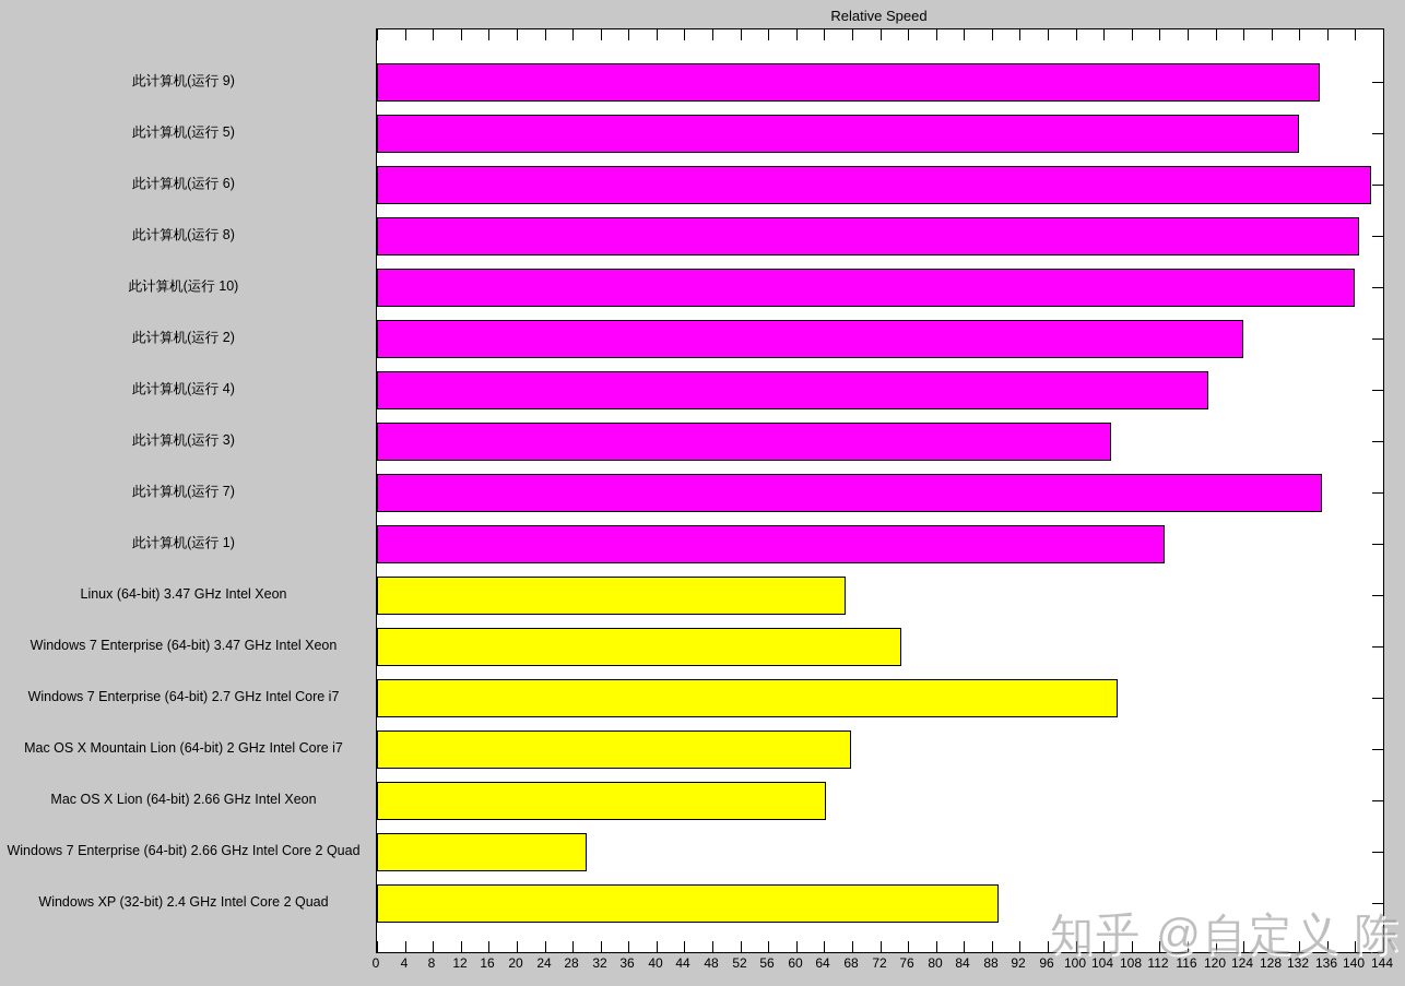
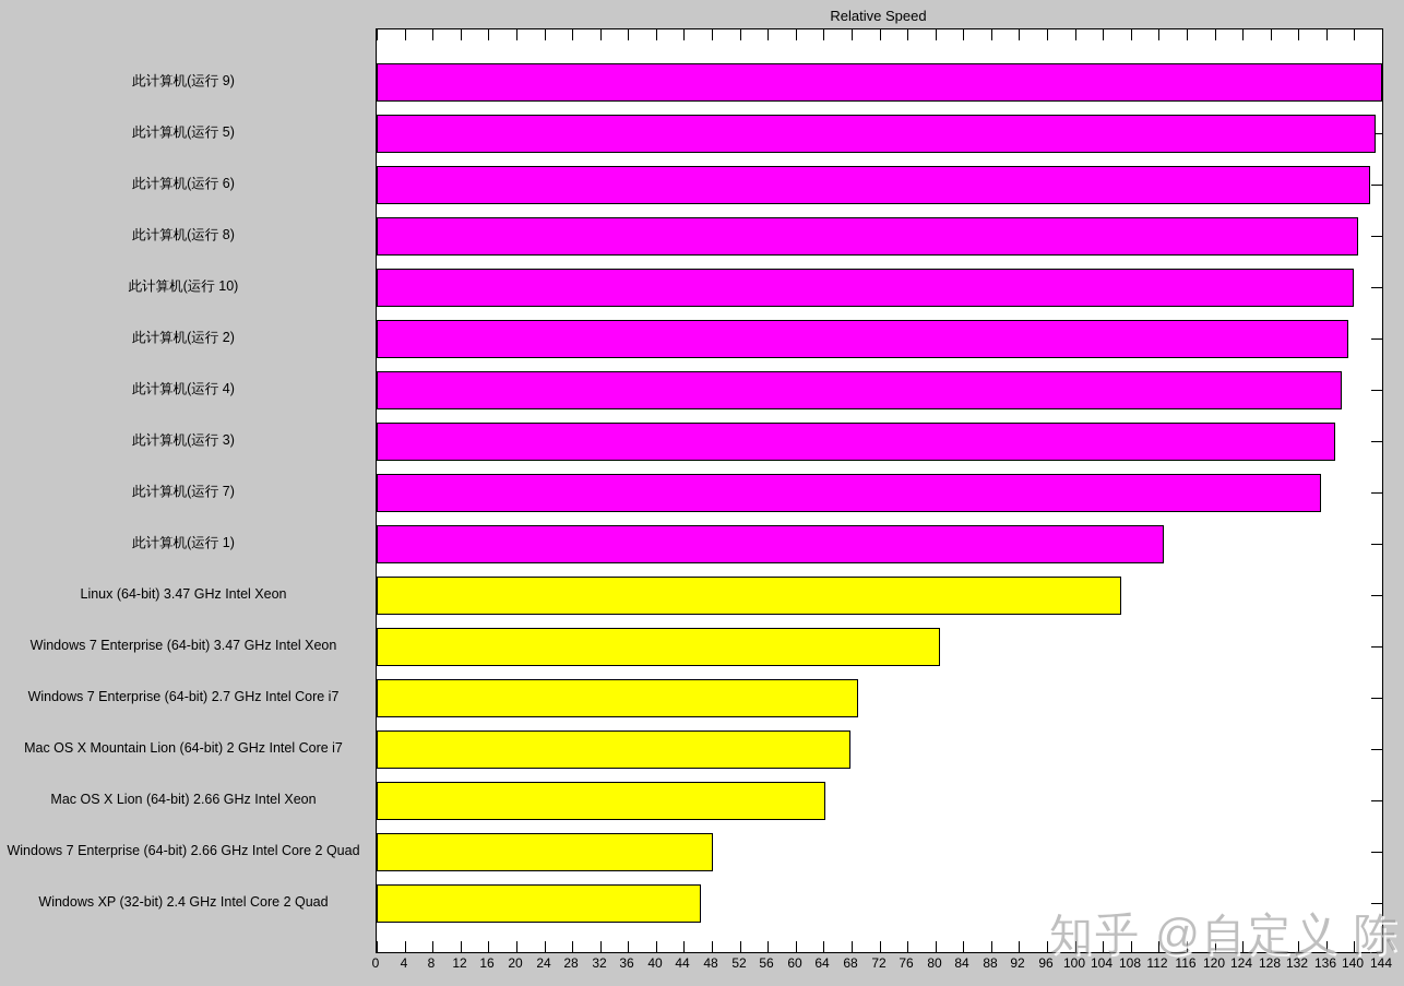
此计算机(运行 9): 135 -> 144
此计算机(运行 5): 132 -> 143
此计算机(运行 2): 124 -> 139
此计算机(运行 4): 119 -> 138
此计算机(运行 3): 105 -> 137
Linux (64-bit) 3.47 GHz Intel Xeon: 67 -> 107
Windows 7 Enterprise (64-bit) 3.47 GHz Intel Xeon: 75 -> 81
Windows 7 Enterprise (64-bit) 2.7 GHz Intel Core i7: 106 -> 69
Windows 7 Enterprise (64-bit) 2.66 GHz Intel Core 2 Quad: 30 -> 48
Windows XP (32-bit) 2.4 GHz Intel Core 2 Quad: 89 -> 46
